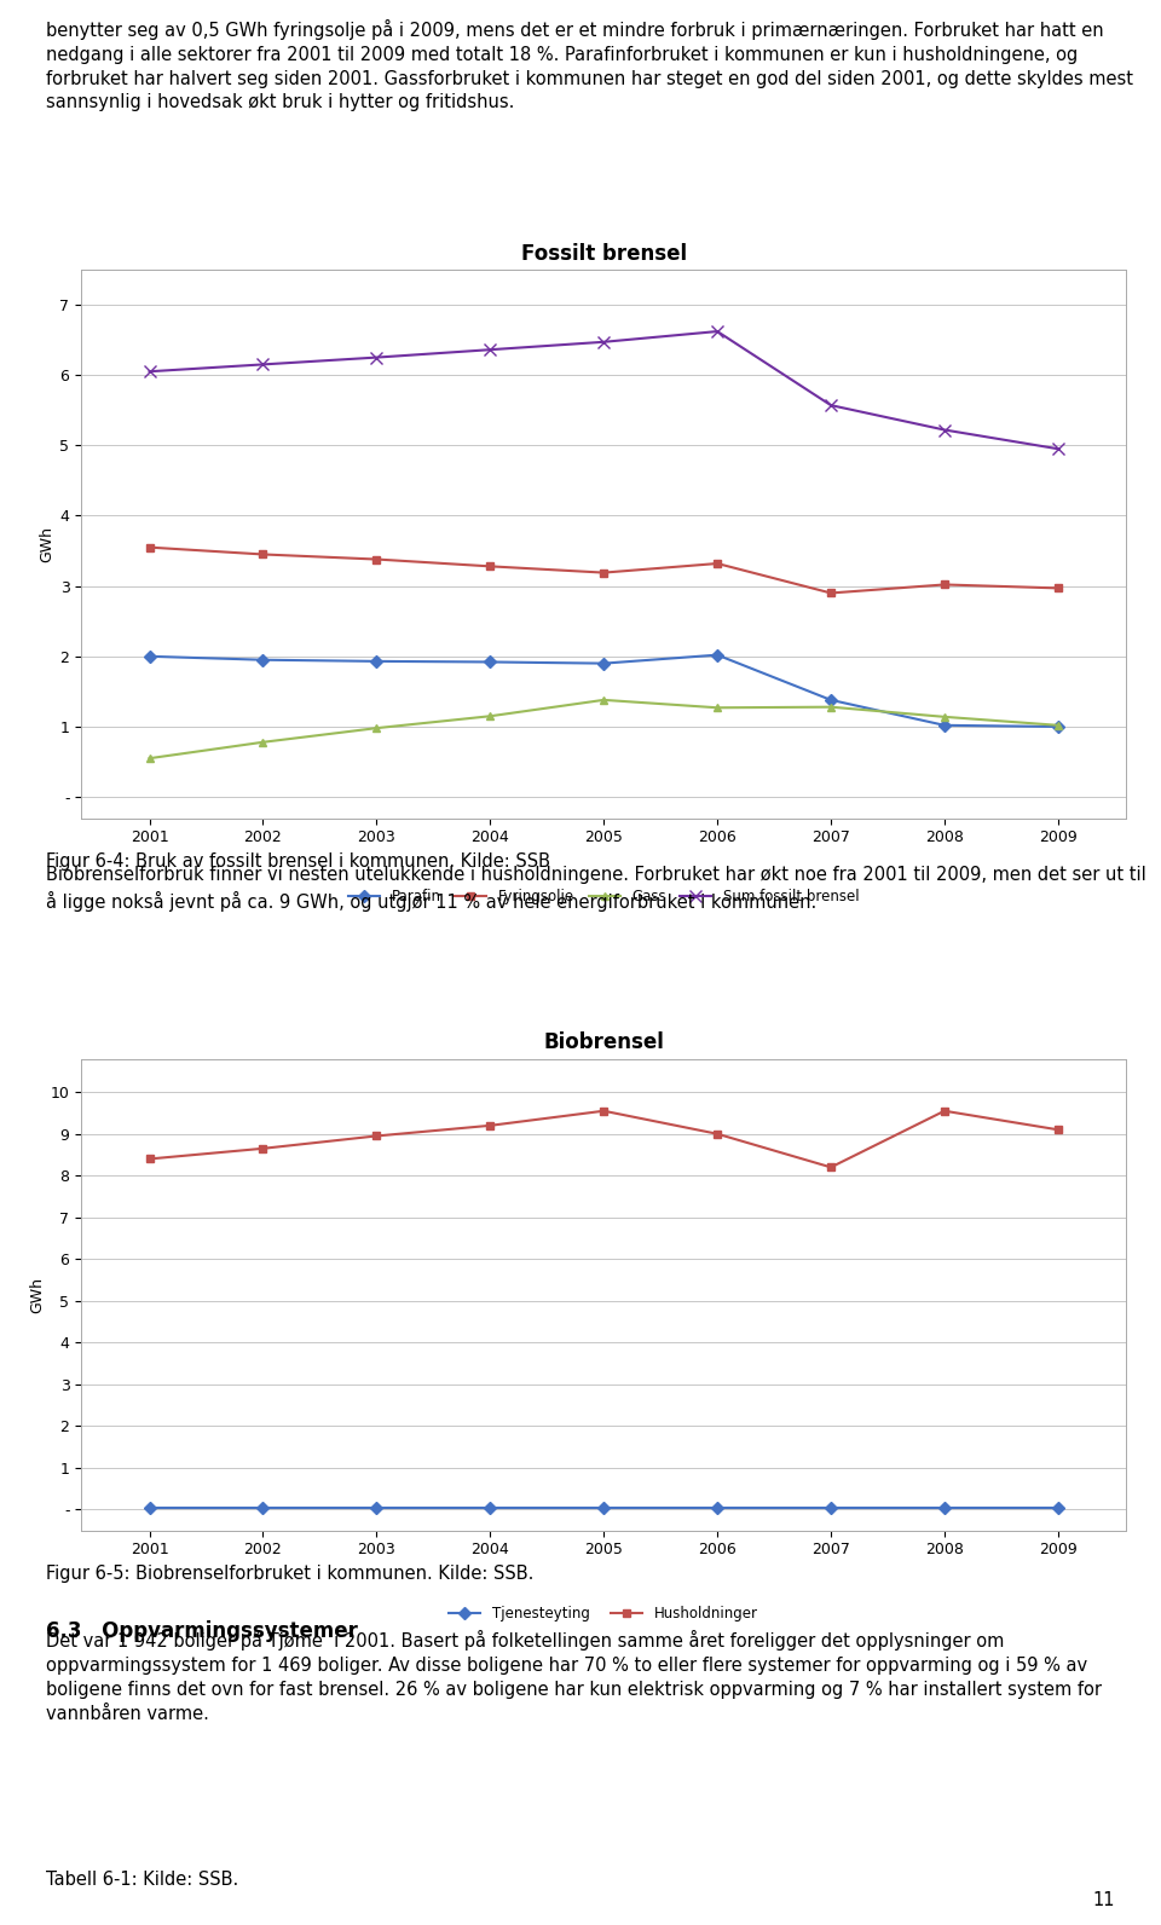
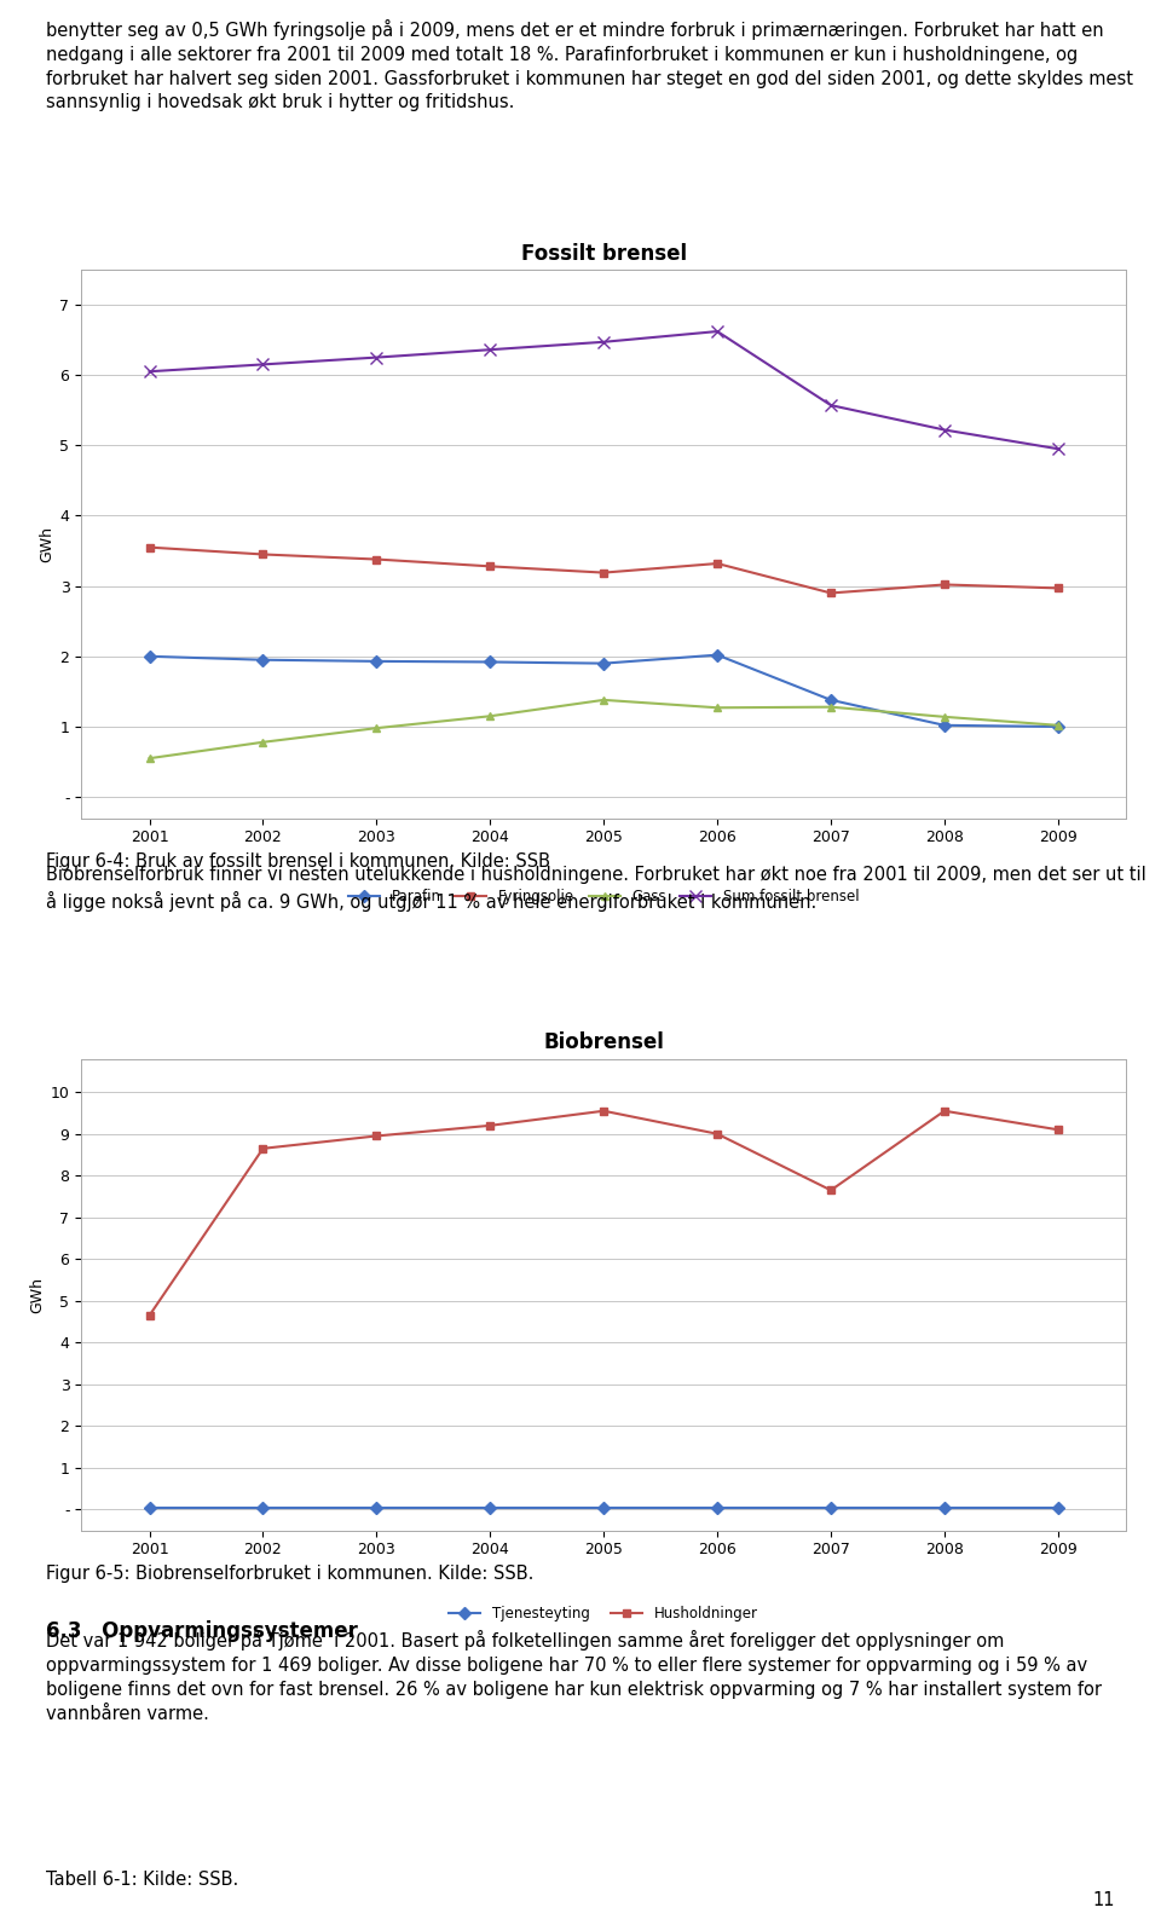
Biobrensel/Husholdninger/2001: 8.40 -> 4.65
Biobrensel/Husholdninger/2007: 8.20 -> 7.65
